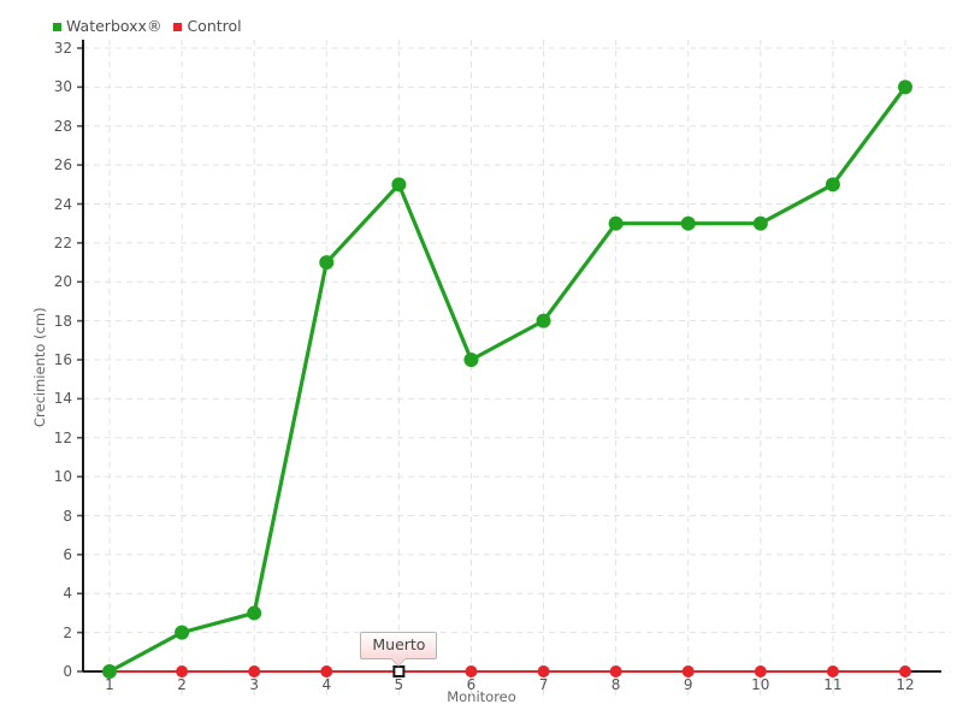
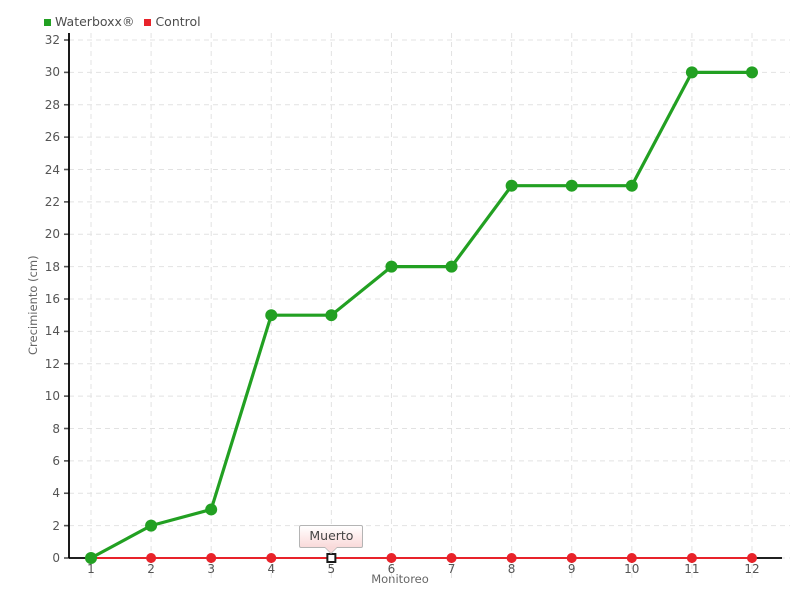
Waterboxx®/4: 21 -> 15
Waterboxx®/5: 25 -> 15
Waterboxx®/6: 16 -> 18
Waterboxx®/11: 25 -> 30
